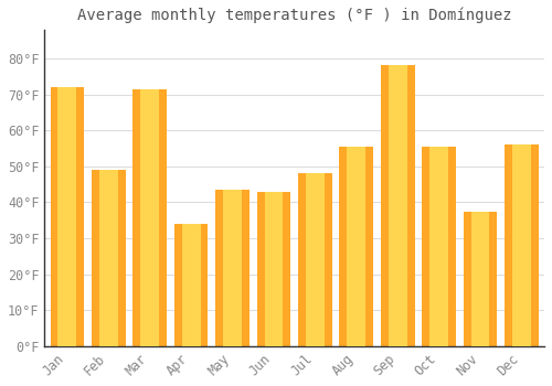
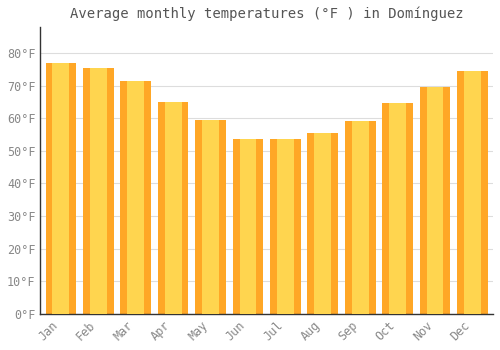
Jan: 72.0°F -> 77.0°F
Feb: 49.0°F -> 75.5°F
Apr: 34.0°F -> 65.0°F
May: 43.5°F -> 59.5°F
Jun: 43.0°F -> 53.5°F
Jul: 48.0°F -> 53.5°F
Sep: 78.0°F -> 59.0°F
Oct: 55.5°F -> 64.5°F
Nov: 37.5°F -> 69.5°F
Dec: 56.0°F -> 74.5°F
